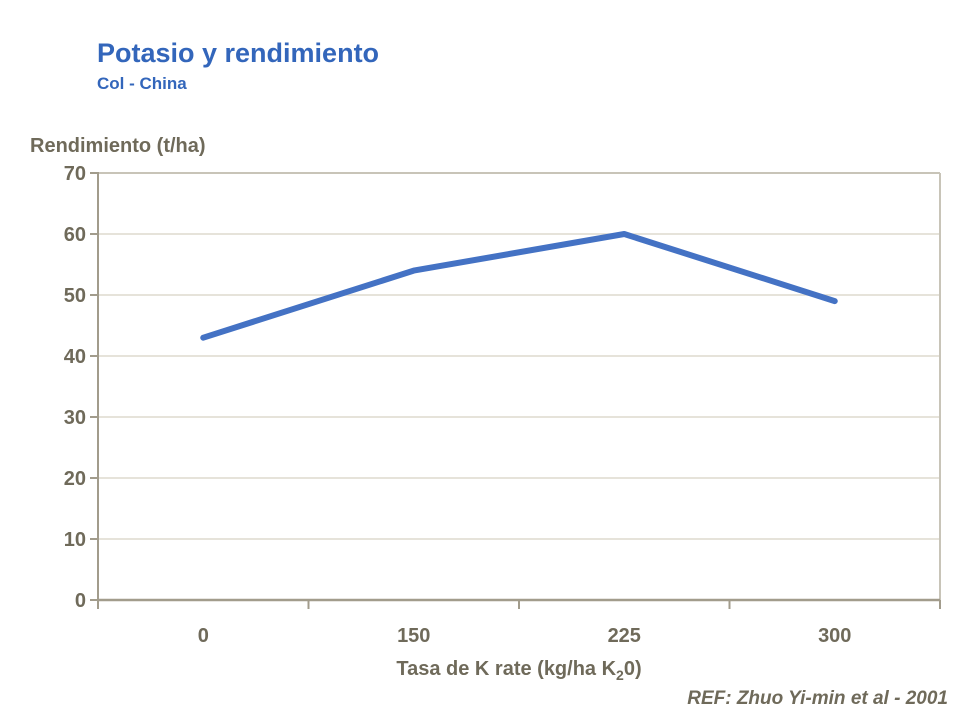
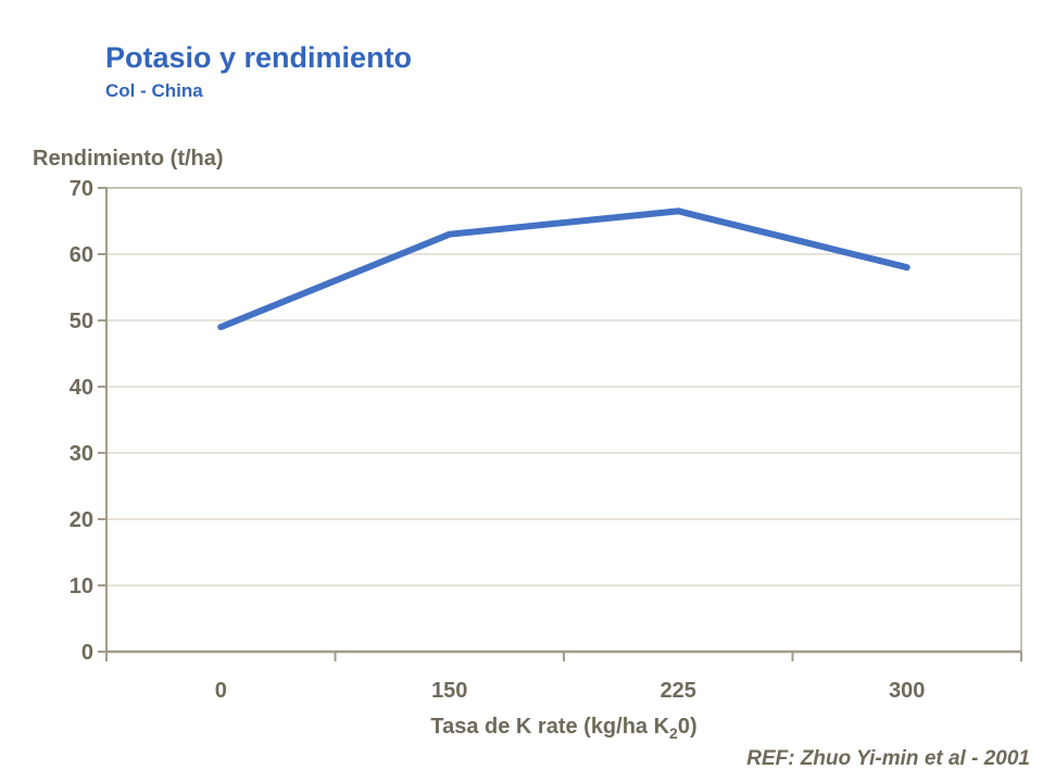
0: 43 -> 49
150: 54 -> 63
225: 60 -> 66
300: 49 -> 58
